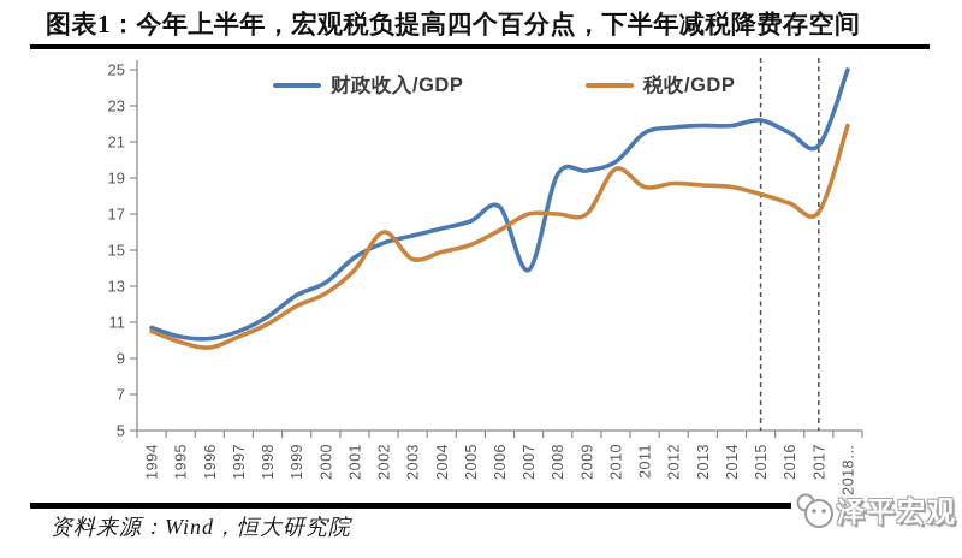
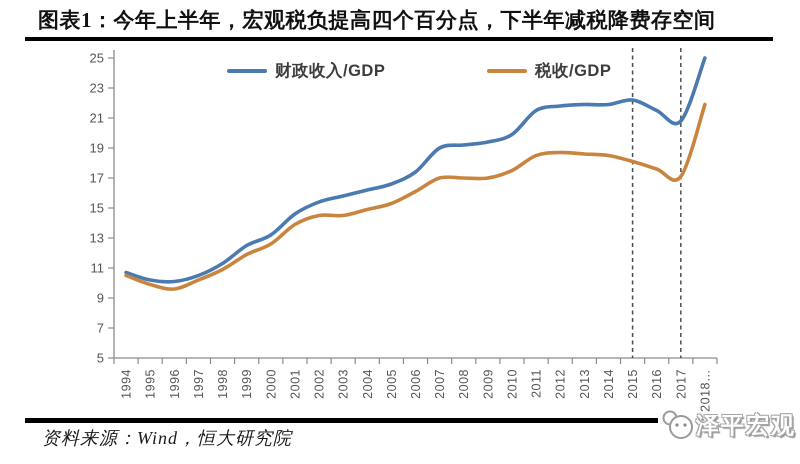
税收/GDP/2002: 16.0 -> 14.5
财政收入/GDP/2007: 13.9 -> 19.0
税收/GDP/2010: 19.5 -> 17.5
